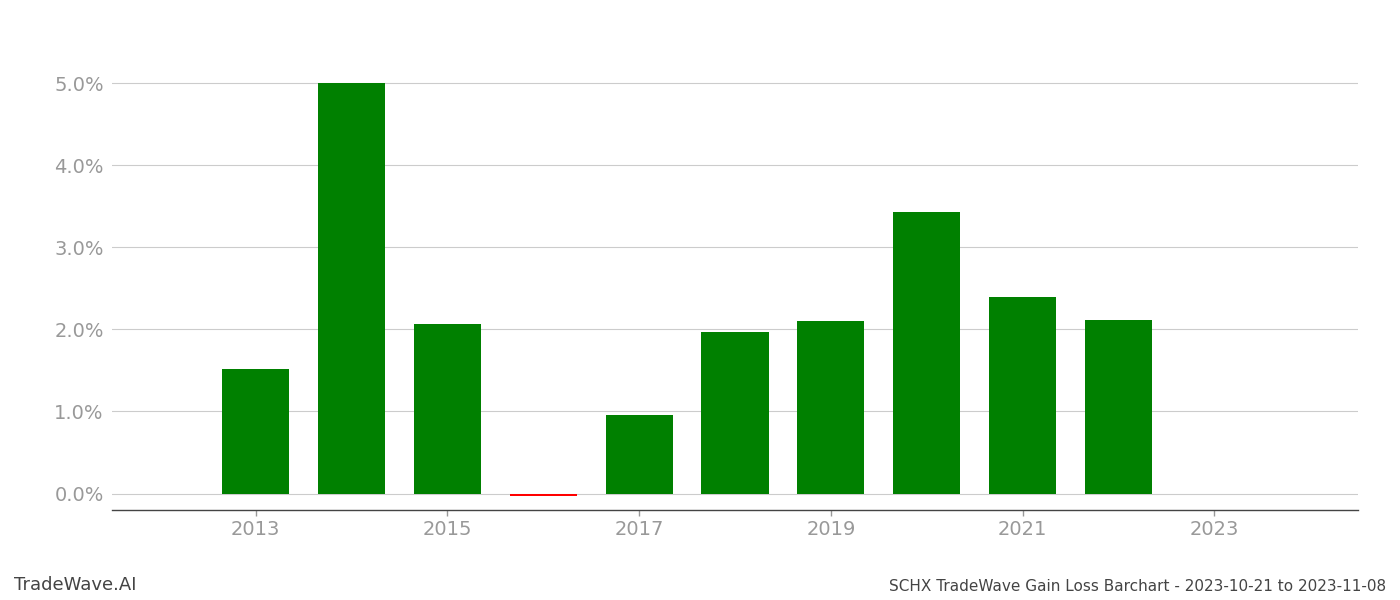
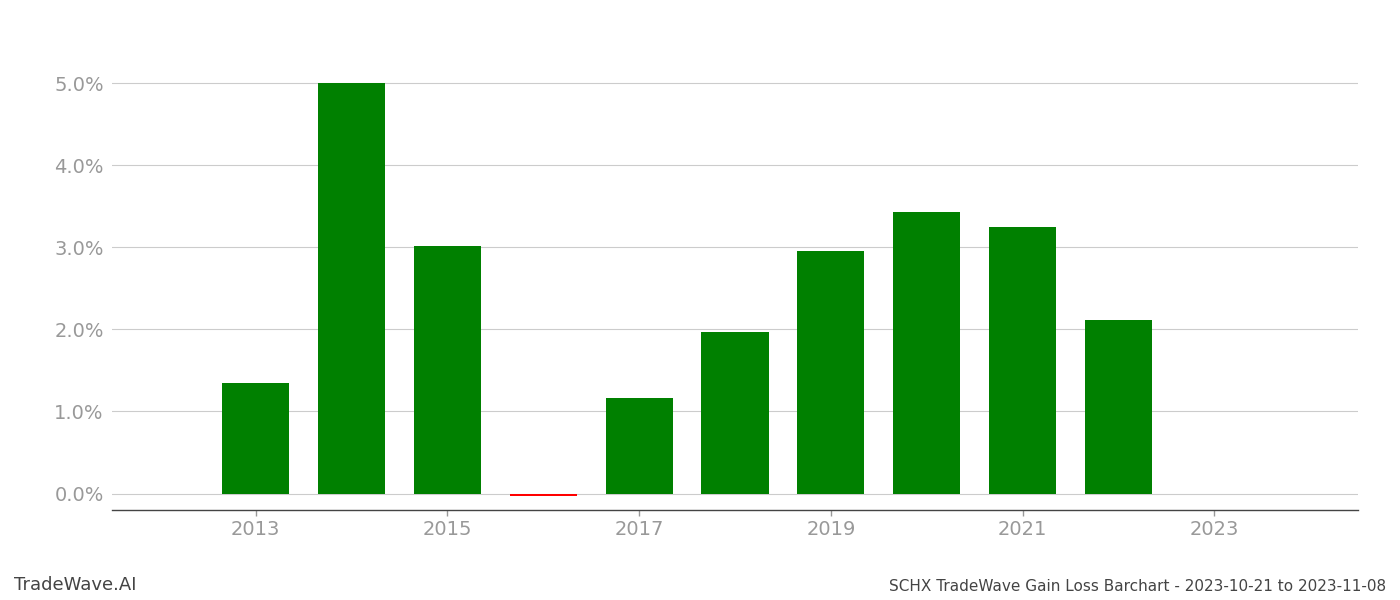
2013: 1.52% -> 1.35%
2015: 2.06% -> 3.02%
2017: 0.96% -> 1.16%
2019: 2.10% -> 2.95%
2021: 2.40% -> 3.25%
